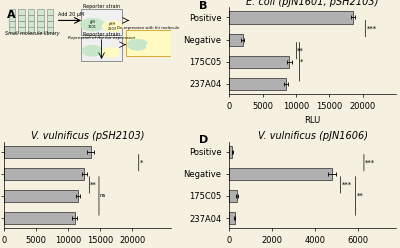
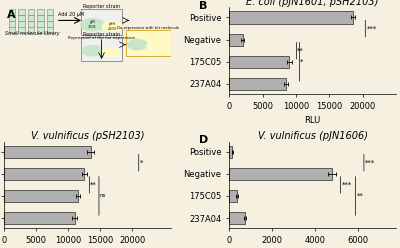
V. vulnificus (pJN1606)/237A04: 250 -> 750
